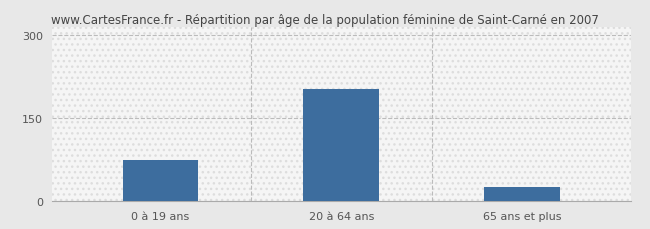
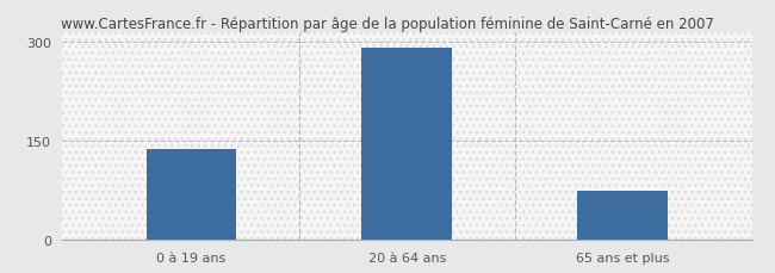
0 à 19 ans: 74 -> 137
20 à 64 ans: 202 -> 290
65 ans et plus: 26 -> 75
